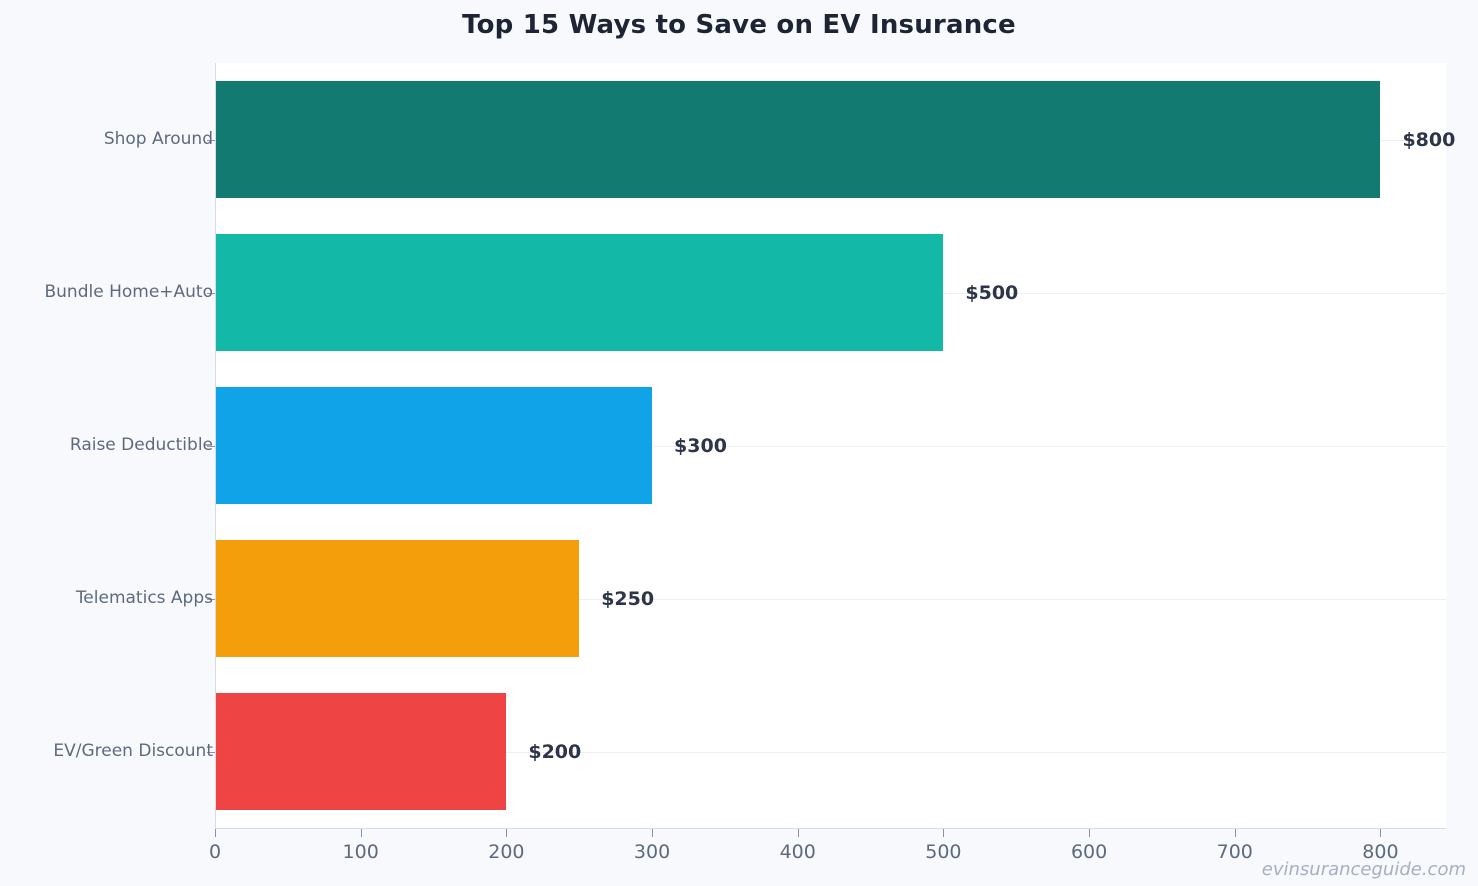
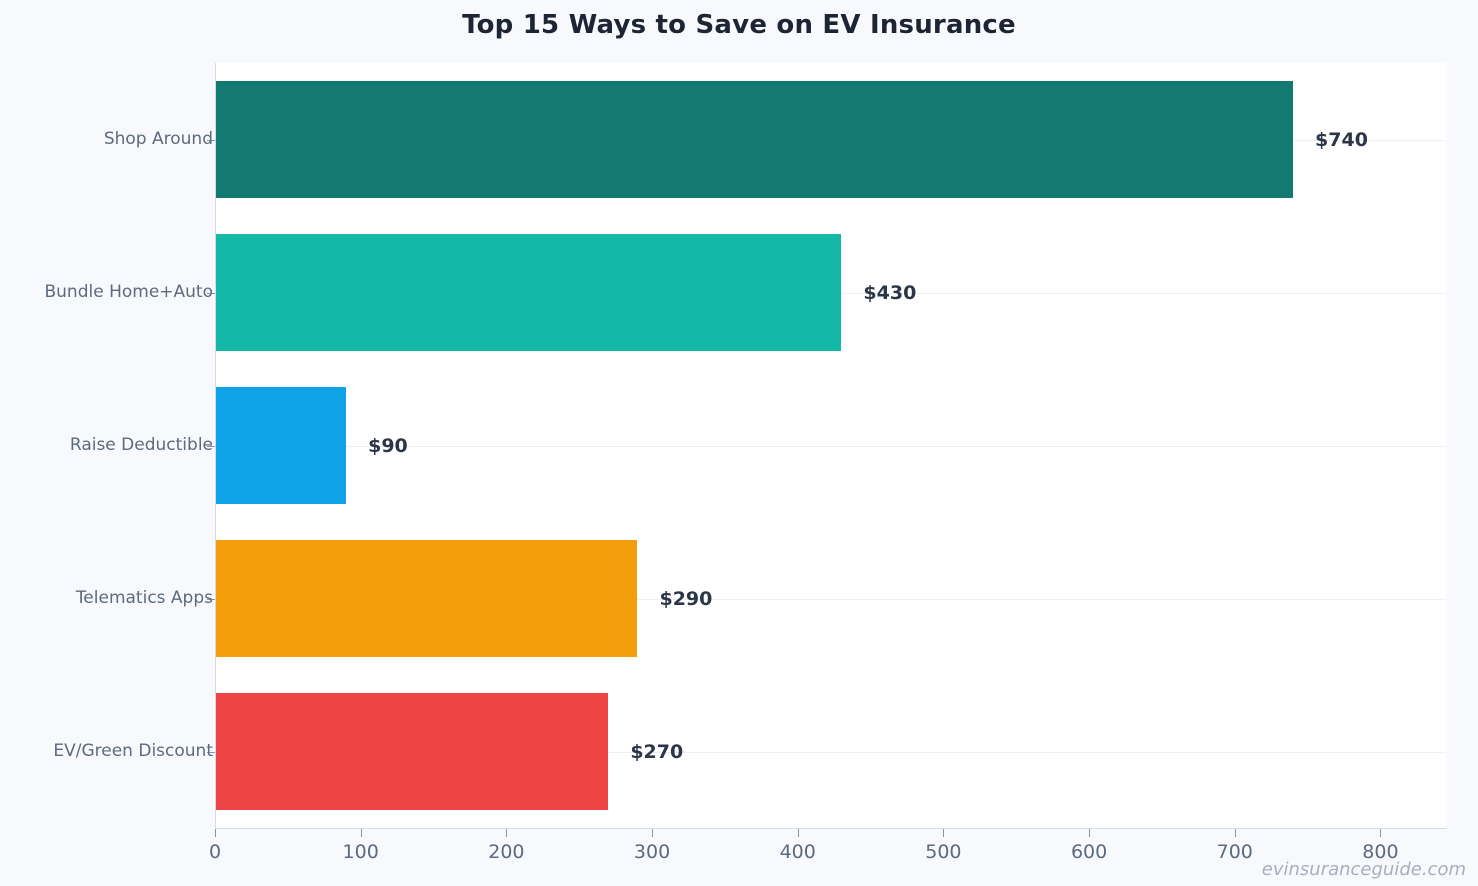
Shop Around: $800 -> $740
Bundle Home+Auto: $500 -> $430
Raise Deductible: $300 -> $90
Telematics Apps: $250 -> $290
EV/Green Discount: $200 -> $270
